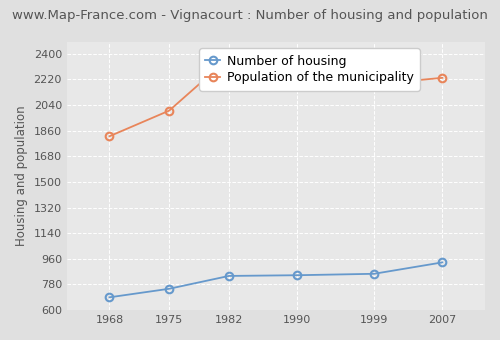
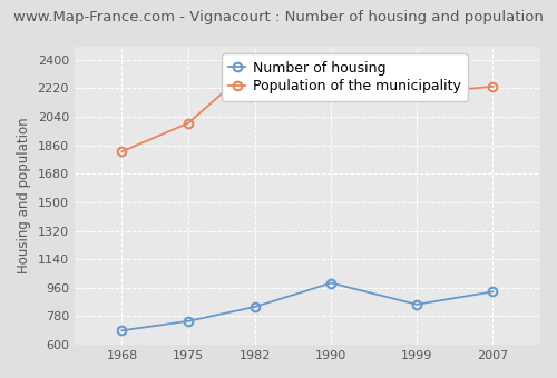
Number of housing/1990: 840 -> 990
